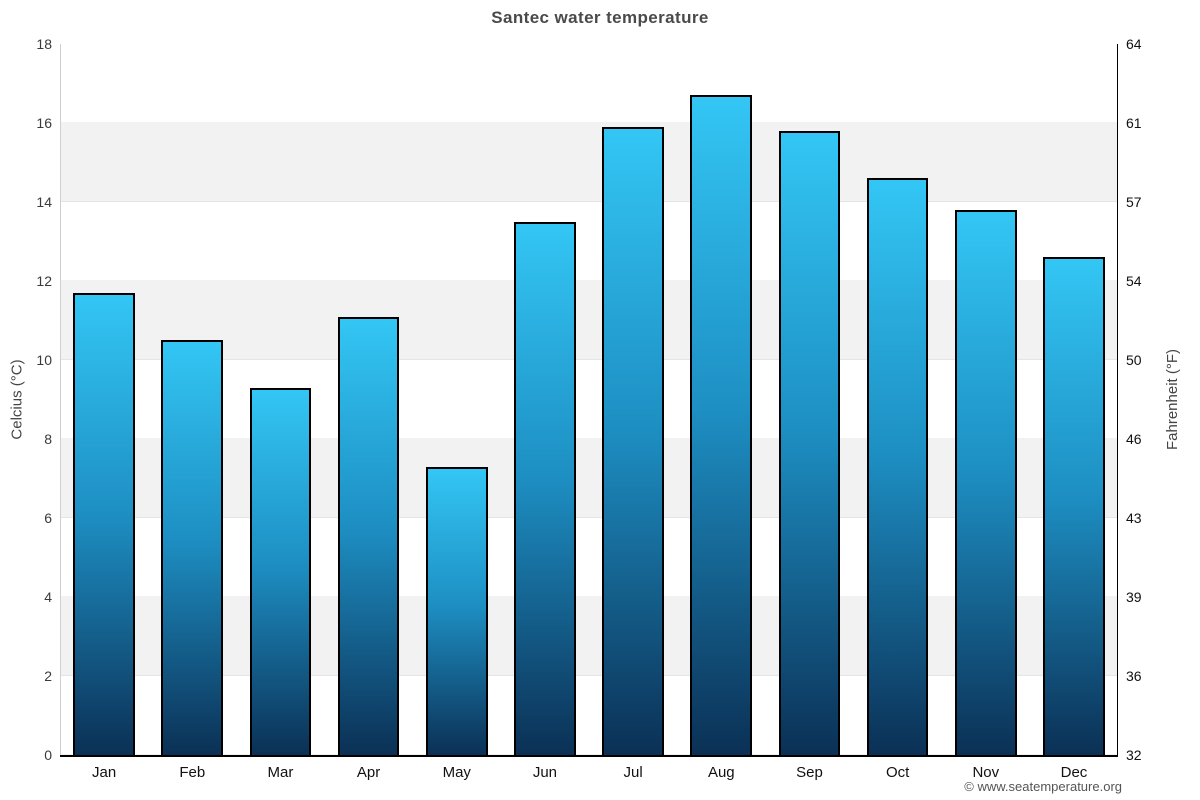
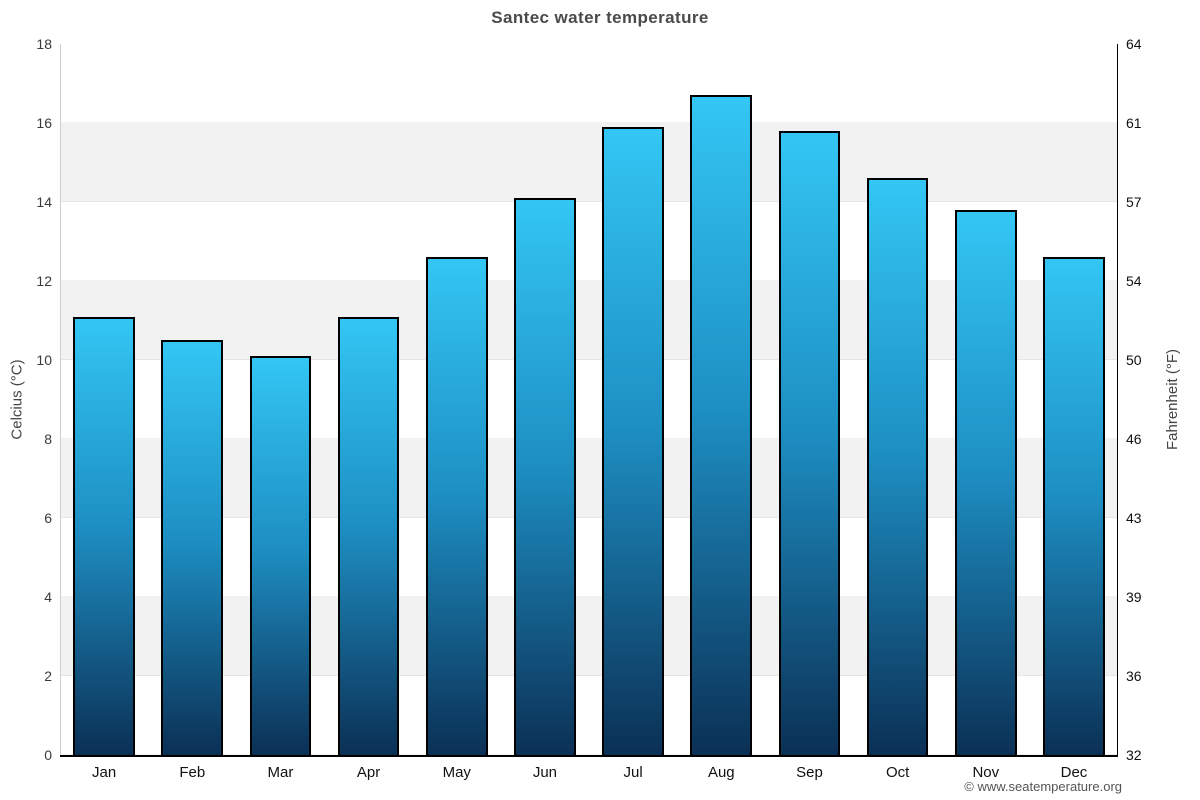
Jan: 11.7 -> 11.1
Mar: 9.3 -> 10.1
May: 7.3 -> 12.6
Jun: 13.5 -> 14.1
